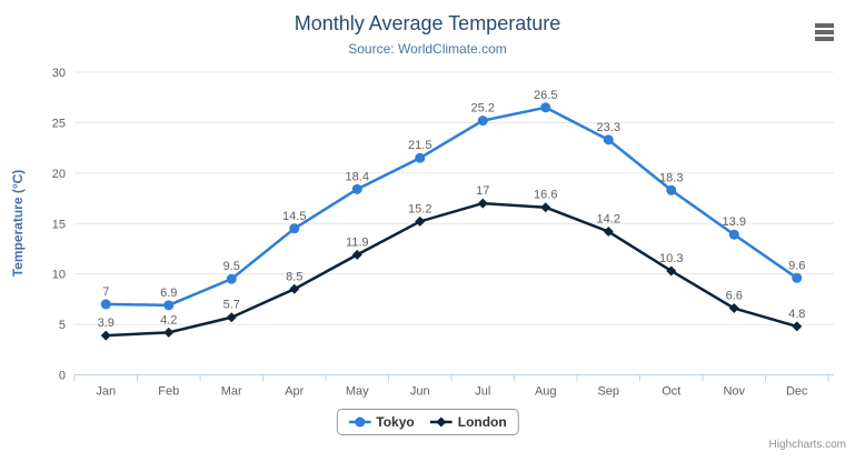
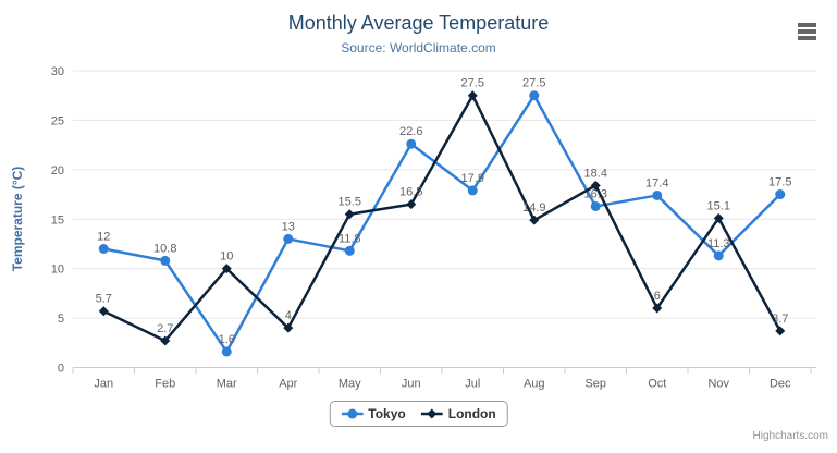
Tokyo/Jan: 7 -> 12
London/Jan: 3.9 -> 5.7
Tokyo/Feb: 6.9 -> 10.8
London/Feb: 4.2 -> 2.7
Tokyo/Mar: 9.5 -> 1.6
London/Mar: 5.7 -> 10
Tokyo/Apr: 14.5 -> 13
London/Apr: 8.5 -> 4
Tokyo/May: 18.4 -> 11.8
London/May: 11.9 -> 15.5
Tokyo/Jun: 21.5 -> 22.6
London/Jun: 15.2 -> 16.5
Tokyo/Jul: 25.2 -> 17.9
London/Jul: 17 -> 27.5
Tokyo/Aug: 26.5 -> 27.5
London/Aug: 16.6 -> 14.9
Tokyo/Sep: 23.3 -> 16.3
London/Sep: 14.2 -> 18.4
Tokyo/Oct: 18.3 -> 17.4
London/Oct: 10.3 -> 6
Tokyo/Nov: 13.9 -> 11.3
London/Nov: 6.6 -> 15.1
Tokyo/Dec: 9.6 -> 17.5
London/Dec: 4.8 -> 3.7
